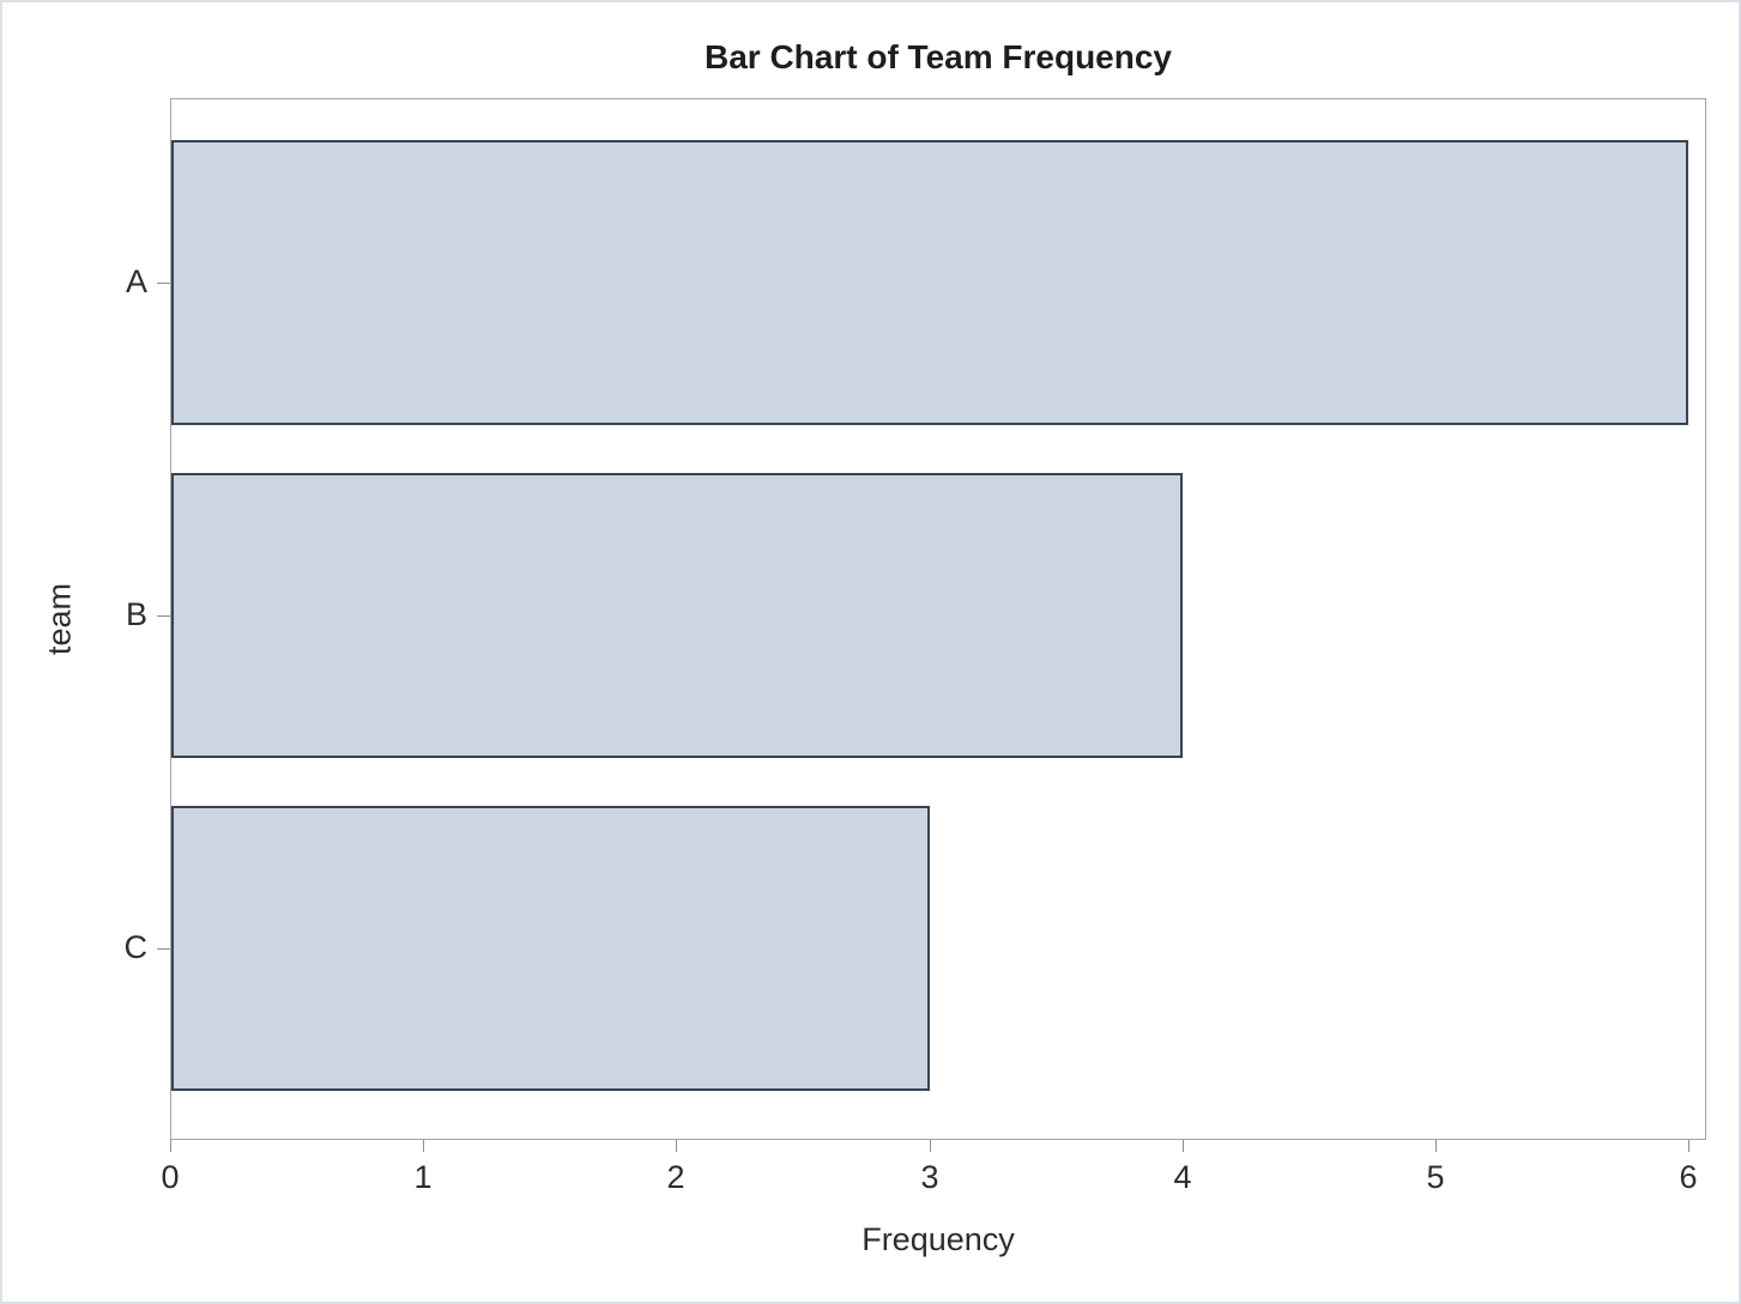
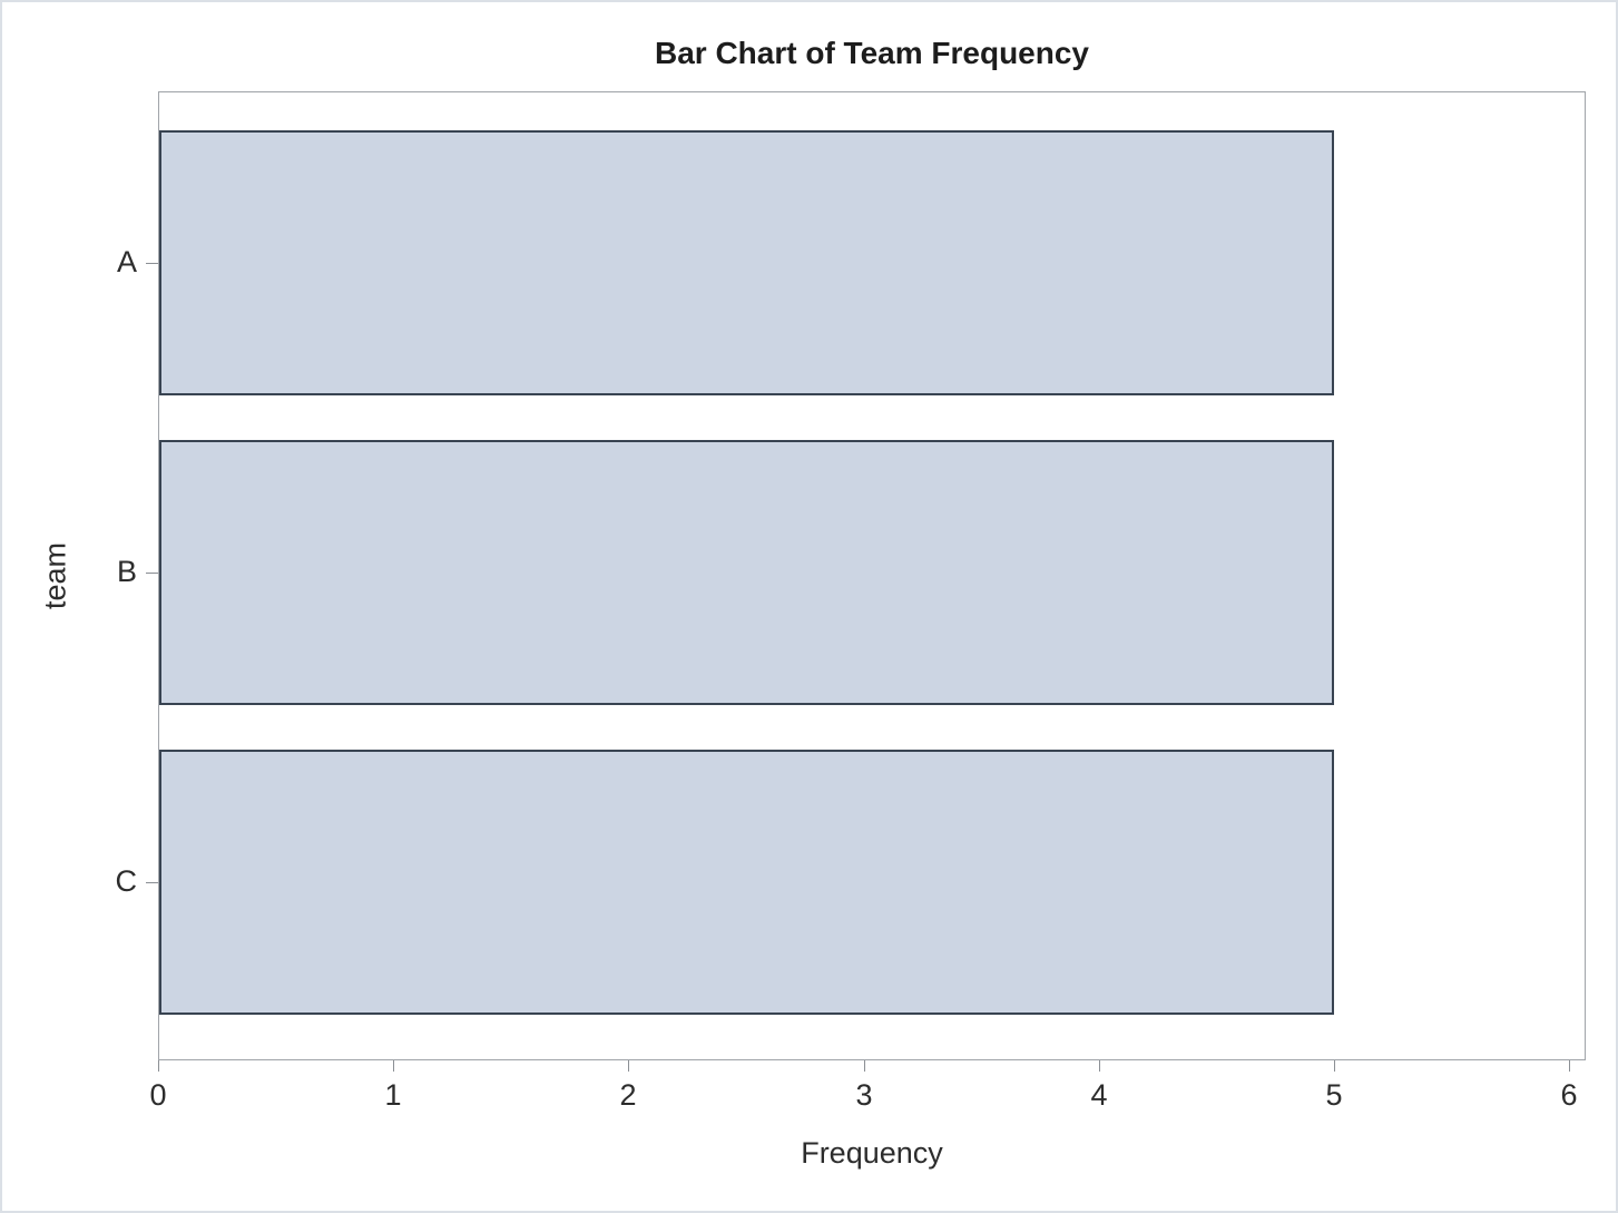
A: 6 -> 5
B: 4 -> 5
C: 3 -> 5
